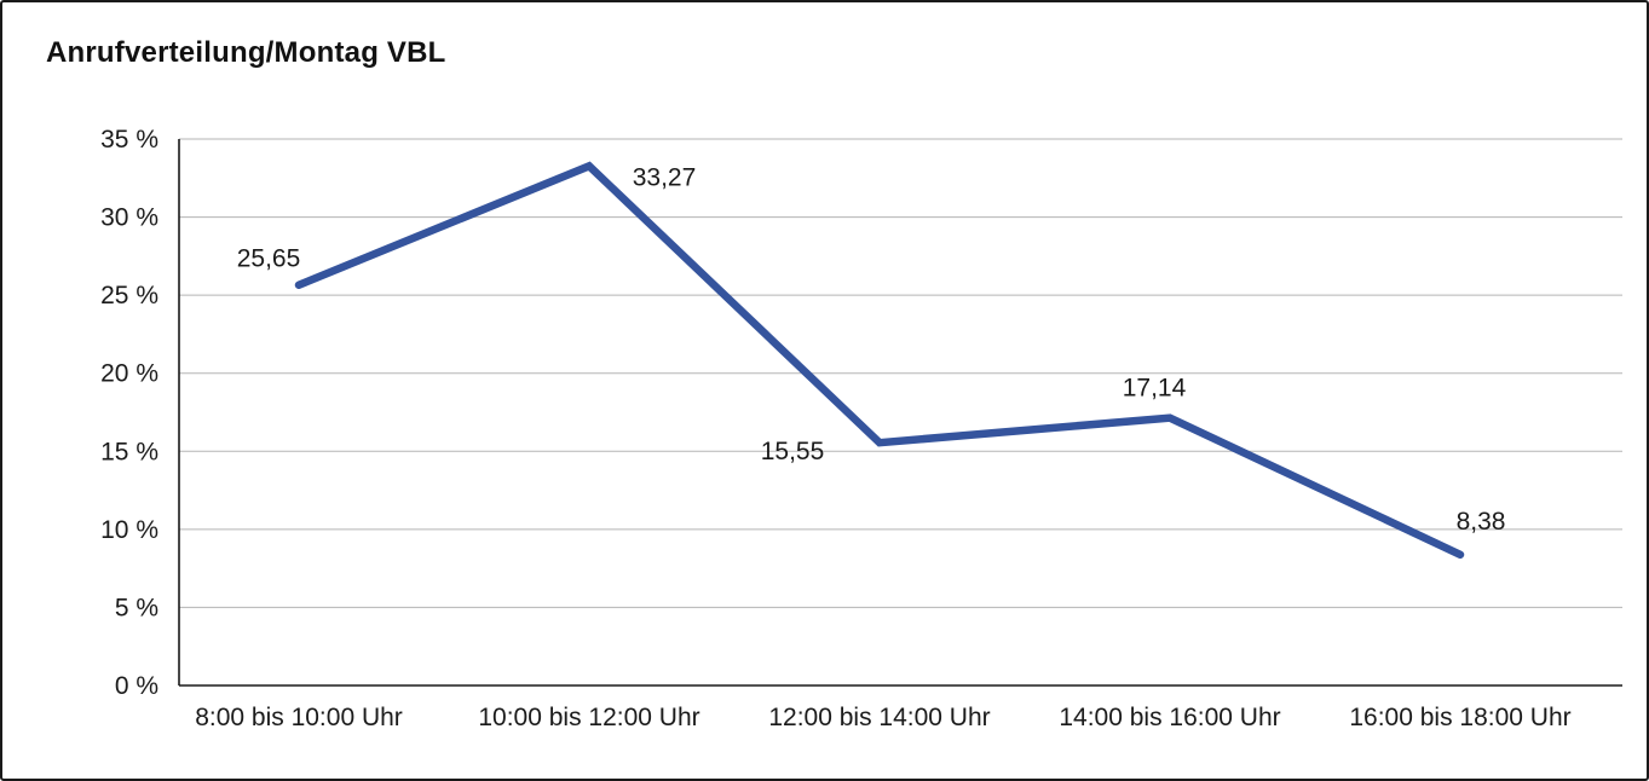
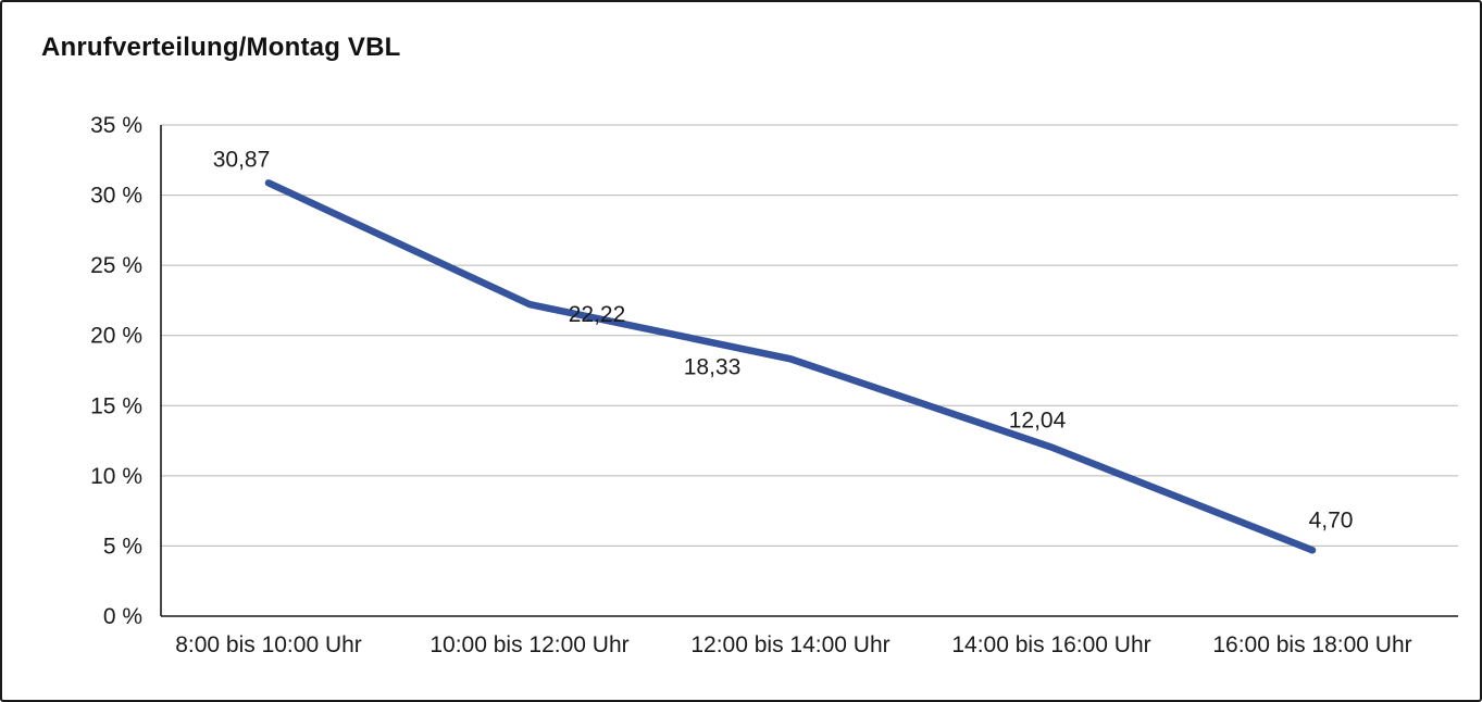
8:00 bis 10:00 Uhr: 25,65 -> 30,87
10:00 bis 12:00 Uhr: 33,27 -> 22,22
12:00 bis 14:00 Uhr: 15,55 -> 18,33
14:00 bis 16:00 Uhr: 17,14 -> 12,04
16:00 bis 18:00 Uhr: 8,38 -> 4,70
